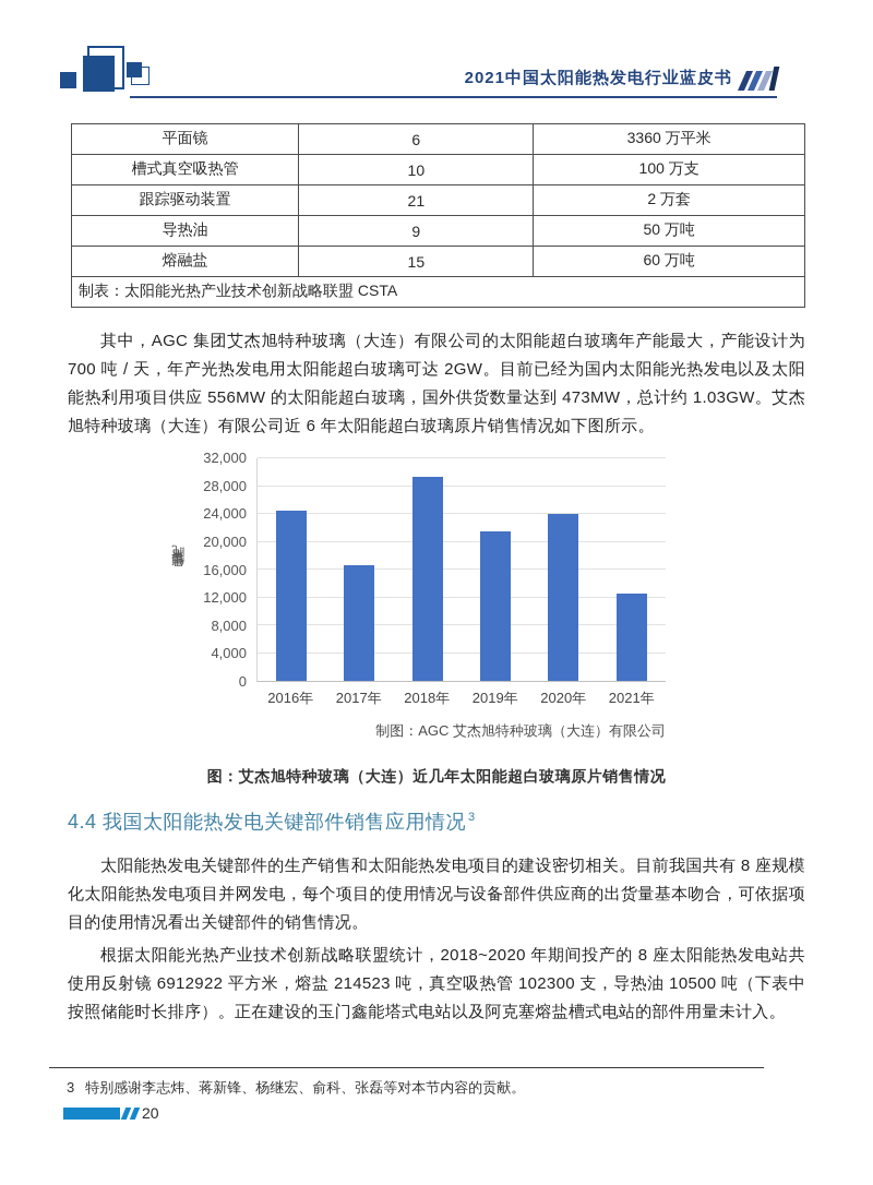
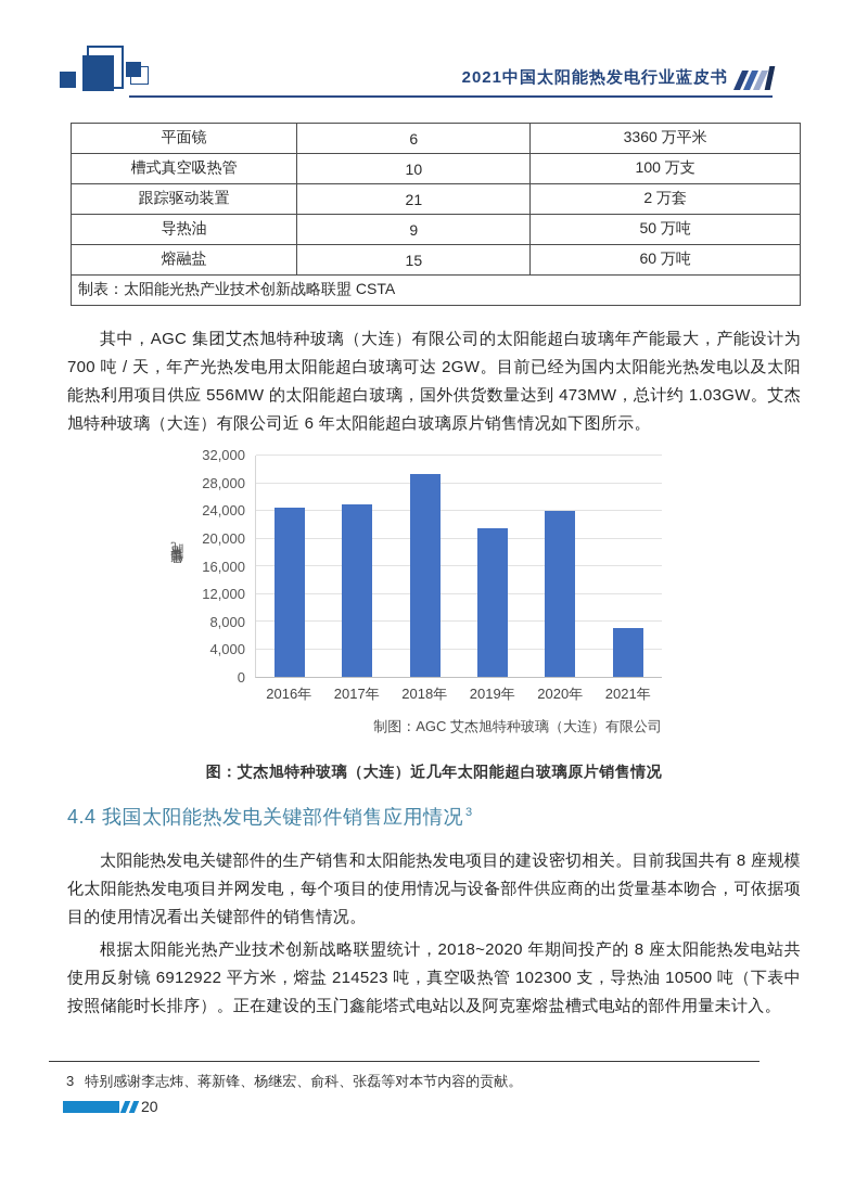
2017年: 17000 -> 25000
2021年: 12000 -> 7000
